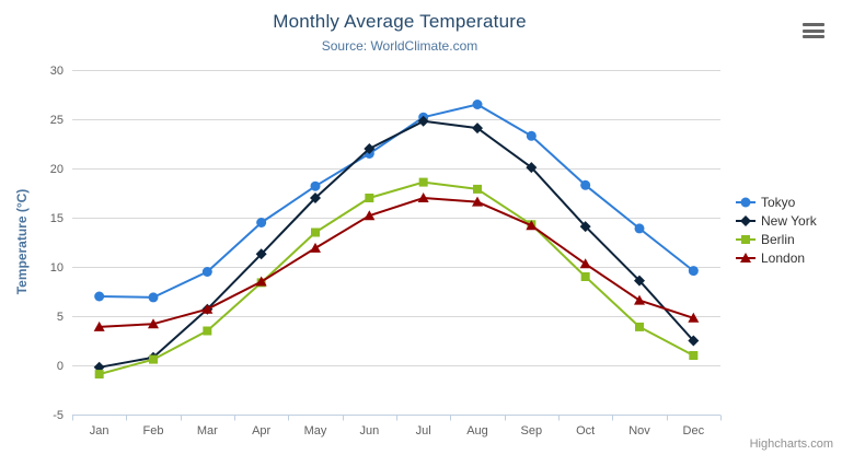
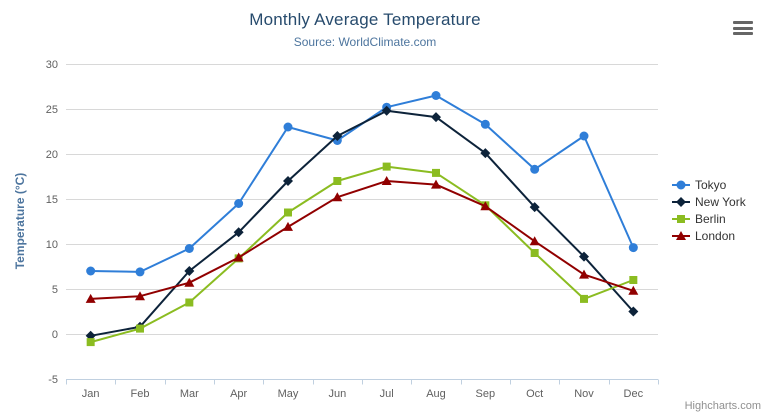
New York/Mar: 6 -> 7
Tokyo/May: 18 -> 23
Tokyo/Nov: 14 -> 22
Berlin/Dec: 1 -> 6
